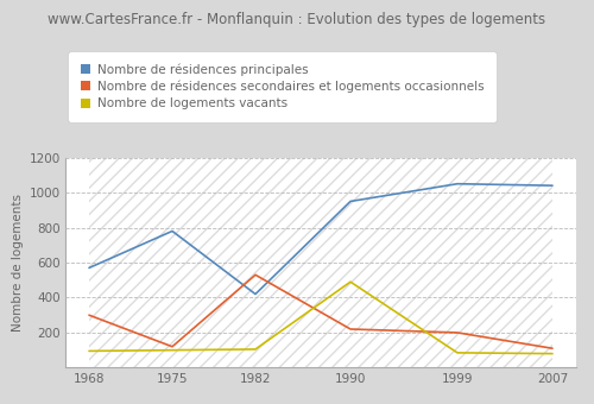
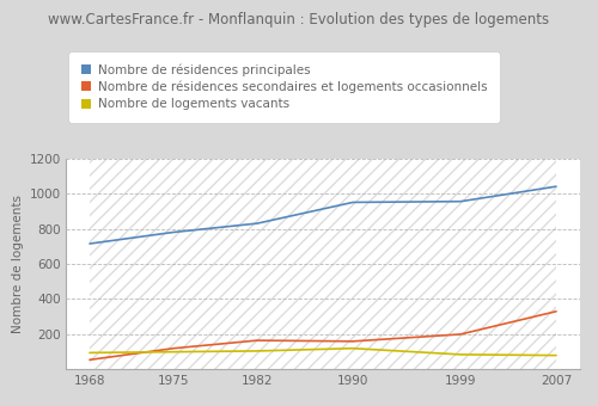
Nombre de résidences principales/1968: 570 -> 720
Nombre de résidences secondaires et logements occasionnels/1968: 300 -> 60
Nombre de résidences principales/1982: 420 -> 830
Nombre de résidences secondaires et logements occasionnels/1982: 530 -> 160
Nombre de résidences secondaires et logements occasionnels/1990: 220 -> 160
Nombre de logements vacants/1990: 490 -> 120
Nombre de résidences principales/1999: 1050 -> 960
Nombre de résidences secondaires et logements occasionnels/2007: 110 -> 330
